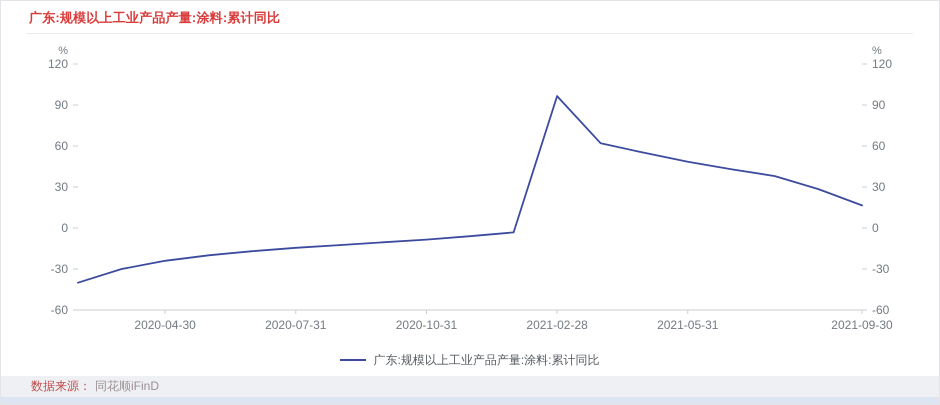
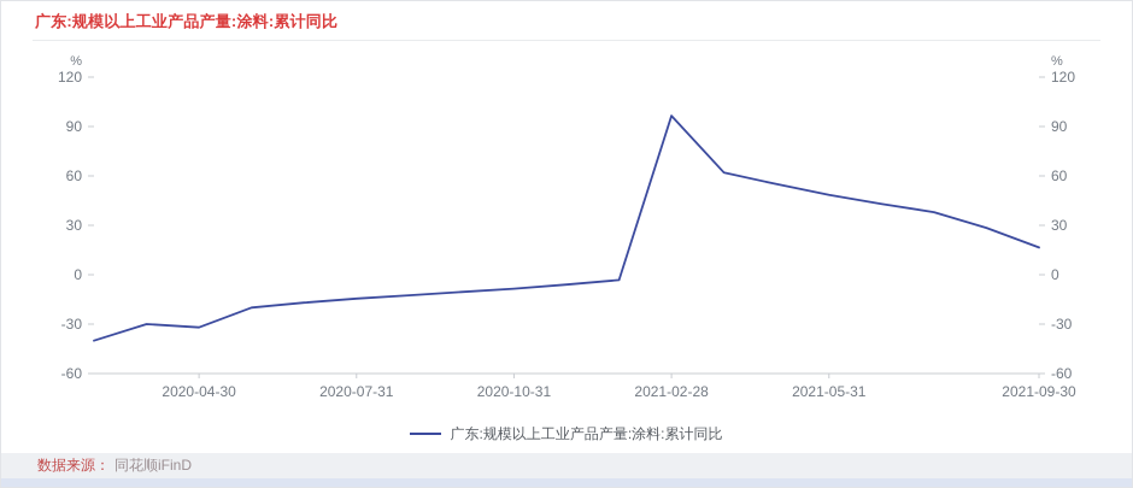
2020-04-30: -24 -> -32
